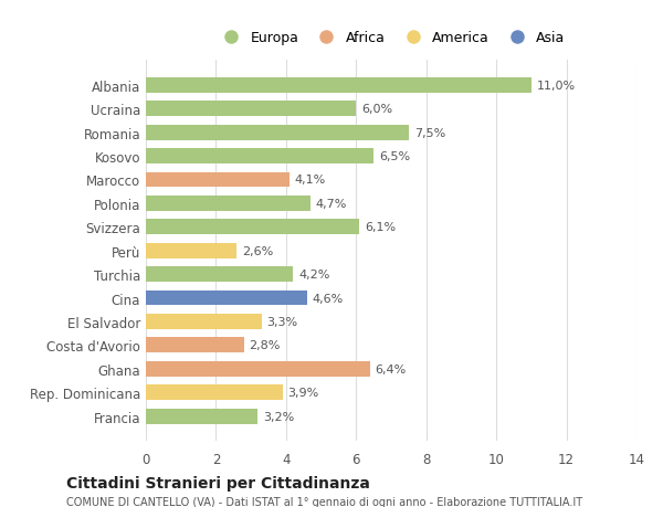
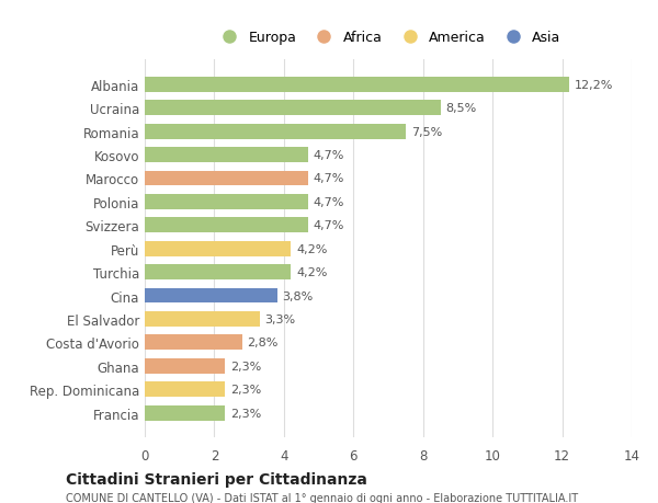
Albania: 11,0% -> 12,2%
Ucraina: 6,0% -> 8,5%
Kosovo: 6,5% -> 4,7%
Marocco: 4,1% -> 4,7%
Svizzera: 6,1% -> 4,7%
Perù: 2,6% -> 4,2%
Cina: 4,6% -> 3,8%
Ghana: 6,4% -> 2,3%
Rep. Dominicana: 3,9% -> 2,3%
Francia: 3,2% -> 2,3%
